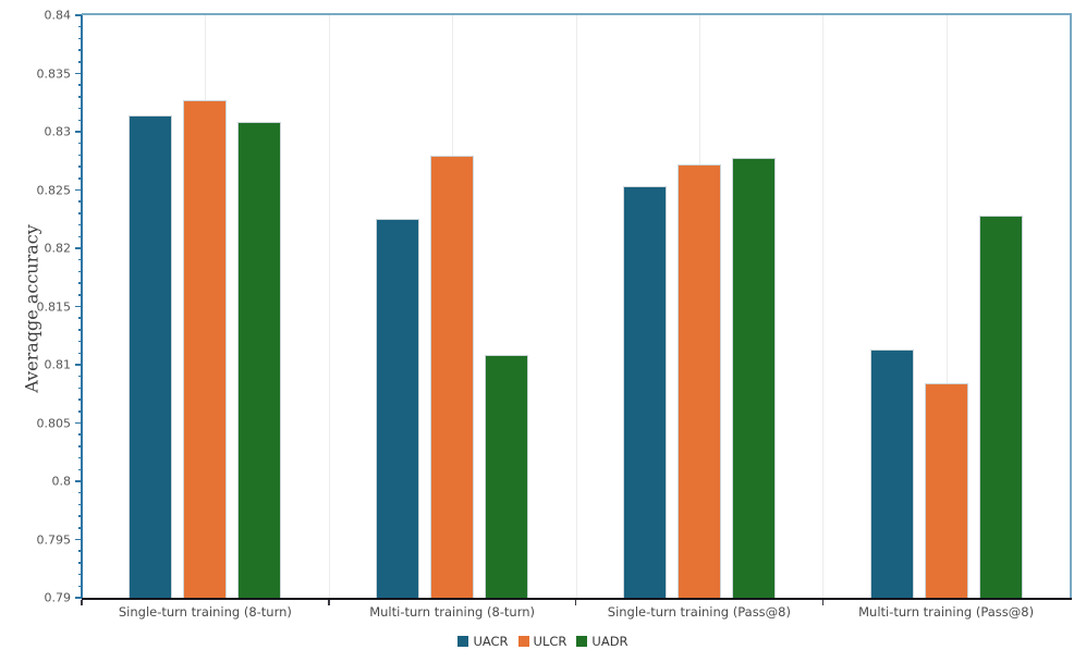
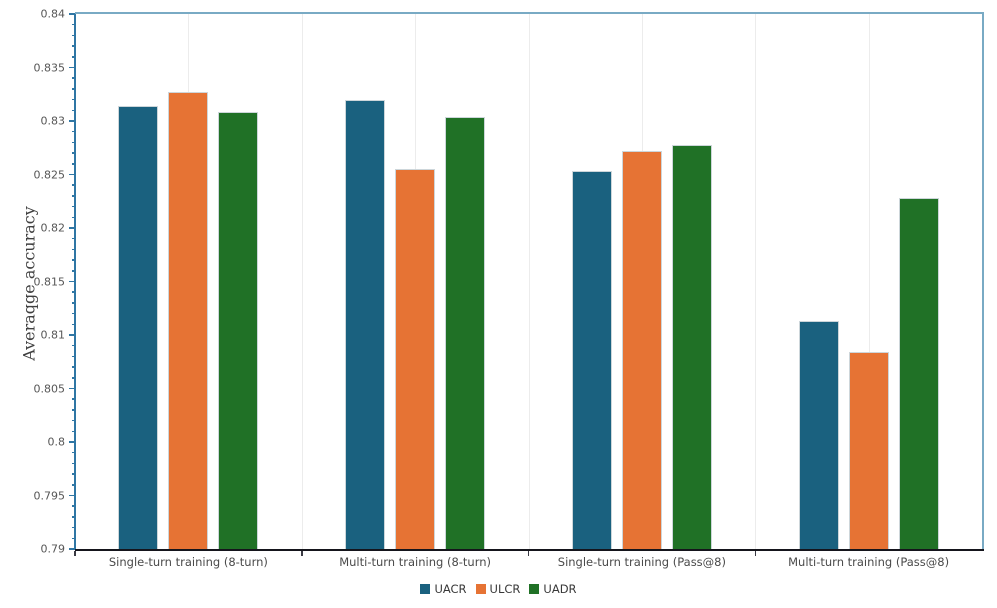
UACR/Multi-turn training (8-turn): 0.8225 -> 0.8320
ULCR/Multi-turn training (8-turn): 0.8279 -> 0.8255
UADR/Multi-turn training (8-turn): 0.8108 -> 0.8304
